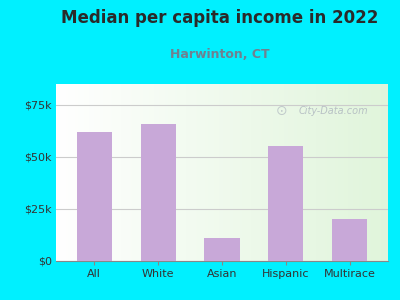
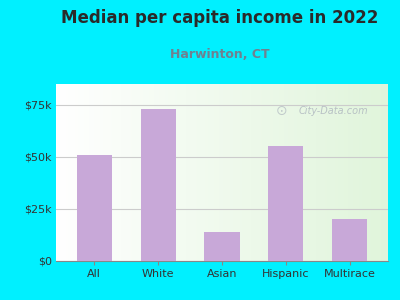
All: $62k -> $51k
White: $66k -> $73k
Asian: $11k -> $14k
